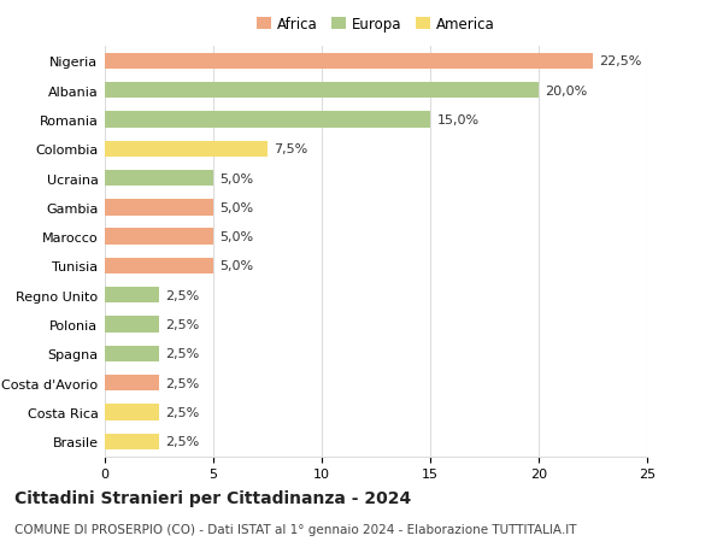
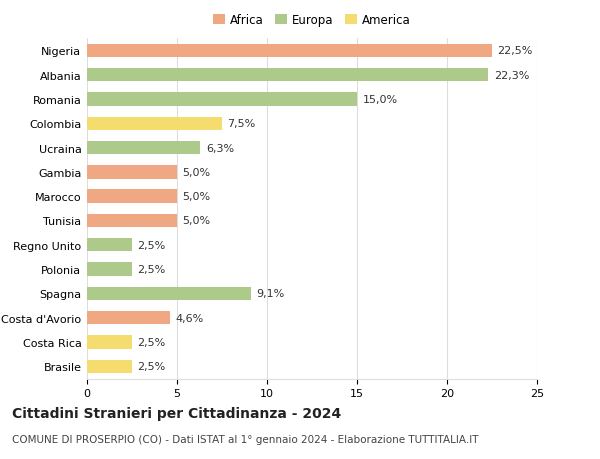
Albania: 20,0% -> 22,3%
Ucraina: 5,0% -> 6,3%
Spagna: 2,5% -> 9,1%
Costa d'Avorio: 2,5% -> 4,6%
